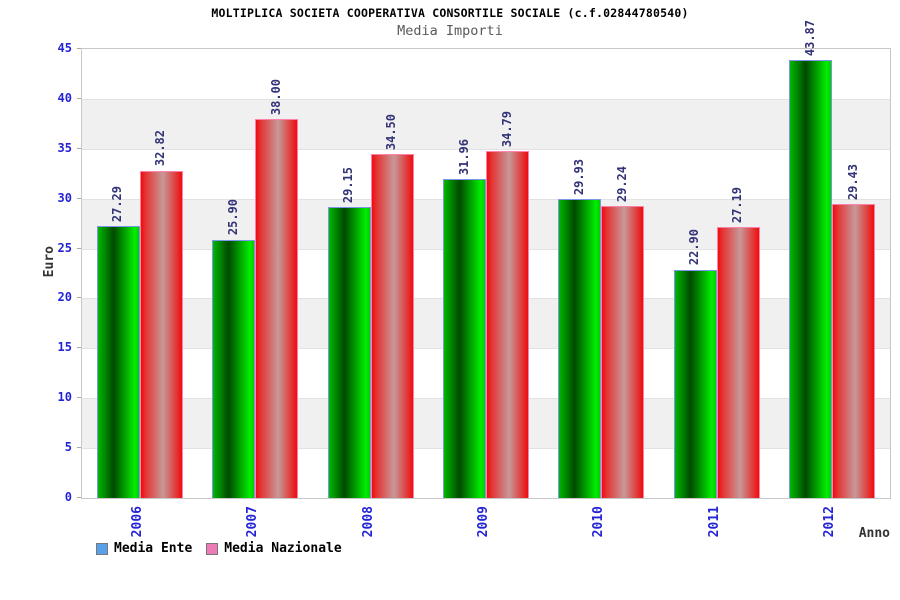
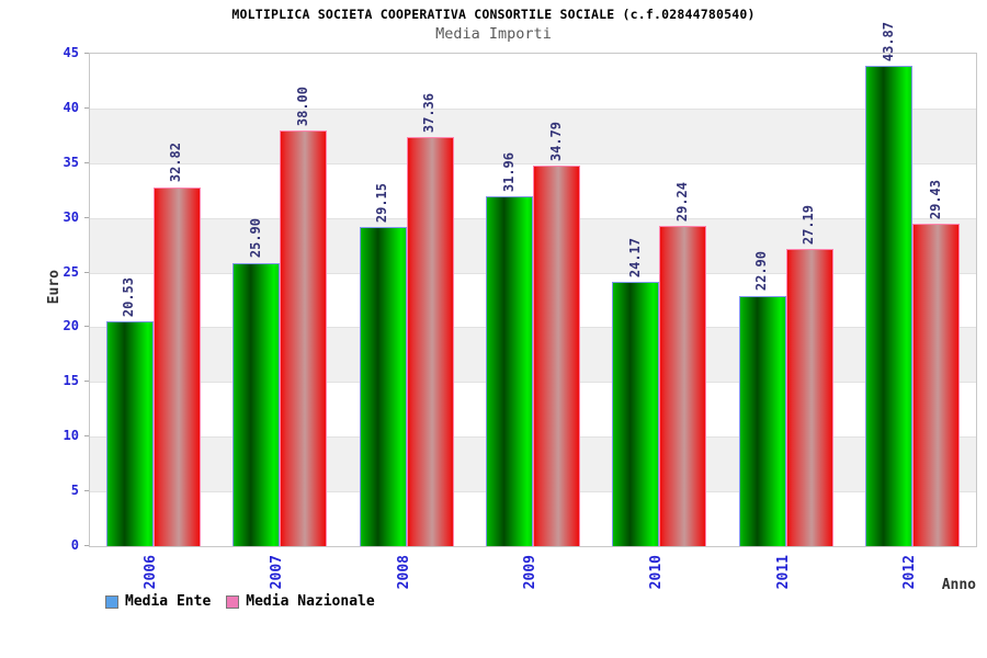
Media Ente/2006: 27.29 -> 20.53
Media Nazionale/2008: 34.50 -> 37.36
Media Ente/2010: 29.93 -> 24.17
